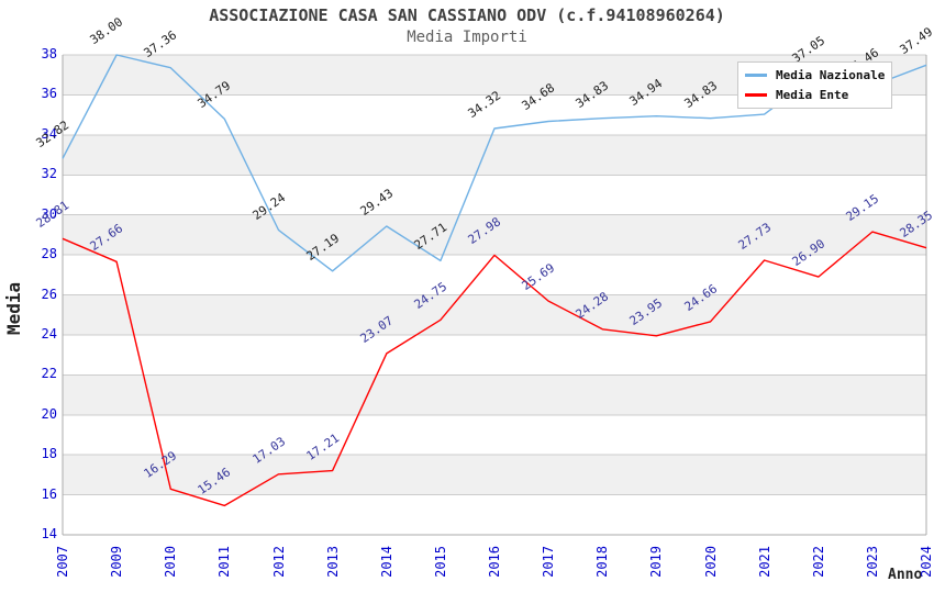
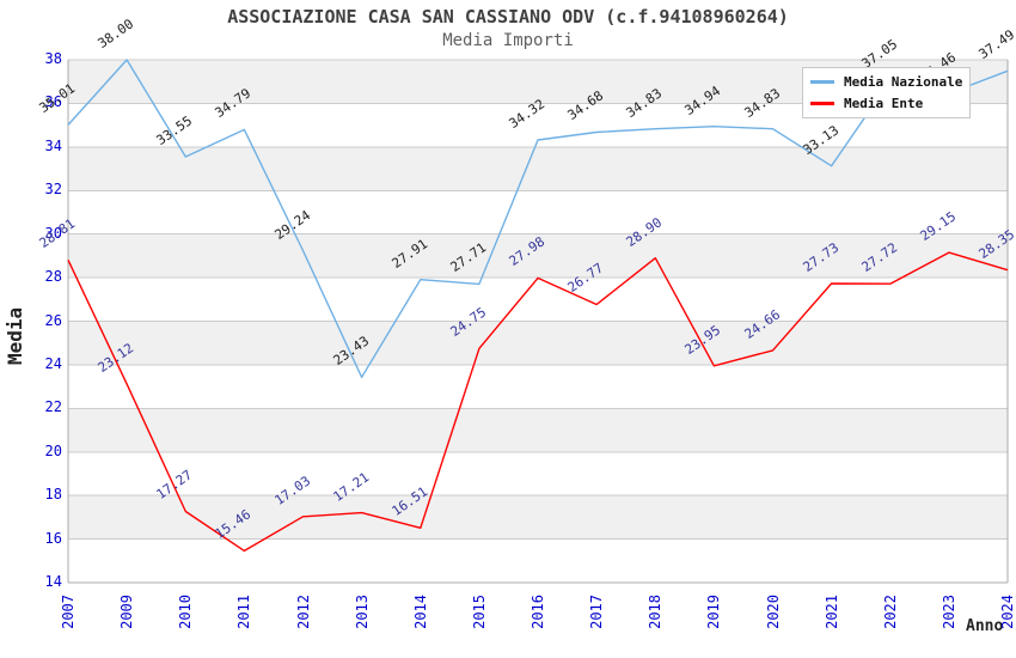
Media Nazionale/2007: 32.82 -> 35.01
Media Ente/2009: 27.66 -> 23.12
Media Nazionale/2010: 37.36 -> 33.55
Media Ente/2010: 16.29 -> 17.27
Media Nazionale/2013: 27.19 -> 23.43
Media Nazionale/2014: 29.43 -> 27.91
Media Ente/2014: 23.07 -> 16.51
Media Ente/2017: 25.69 -> 26.77
Media Ente/2018: 24.28 -> 28.90
Media Nazionale/2021: 35.03 -> 33.13
Media Ente/2022: 26.90 -> 27.72
